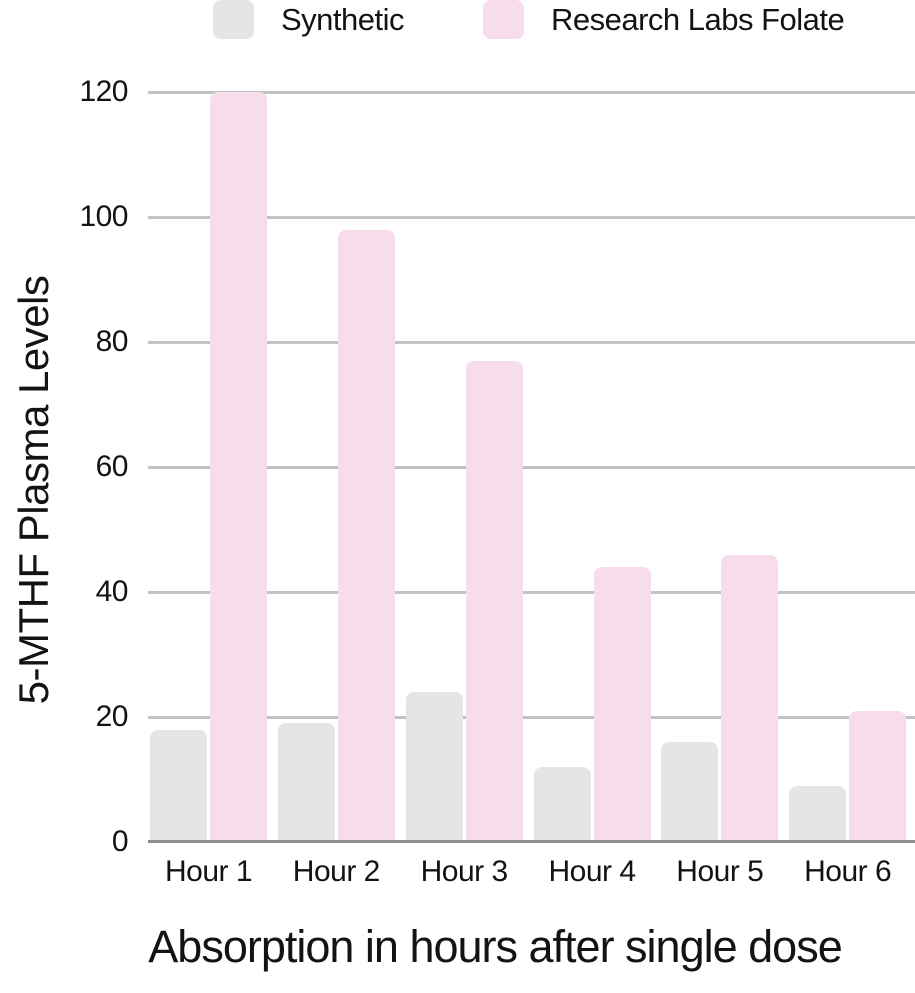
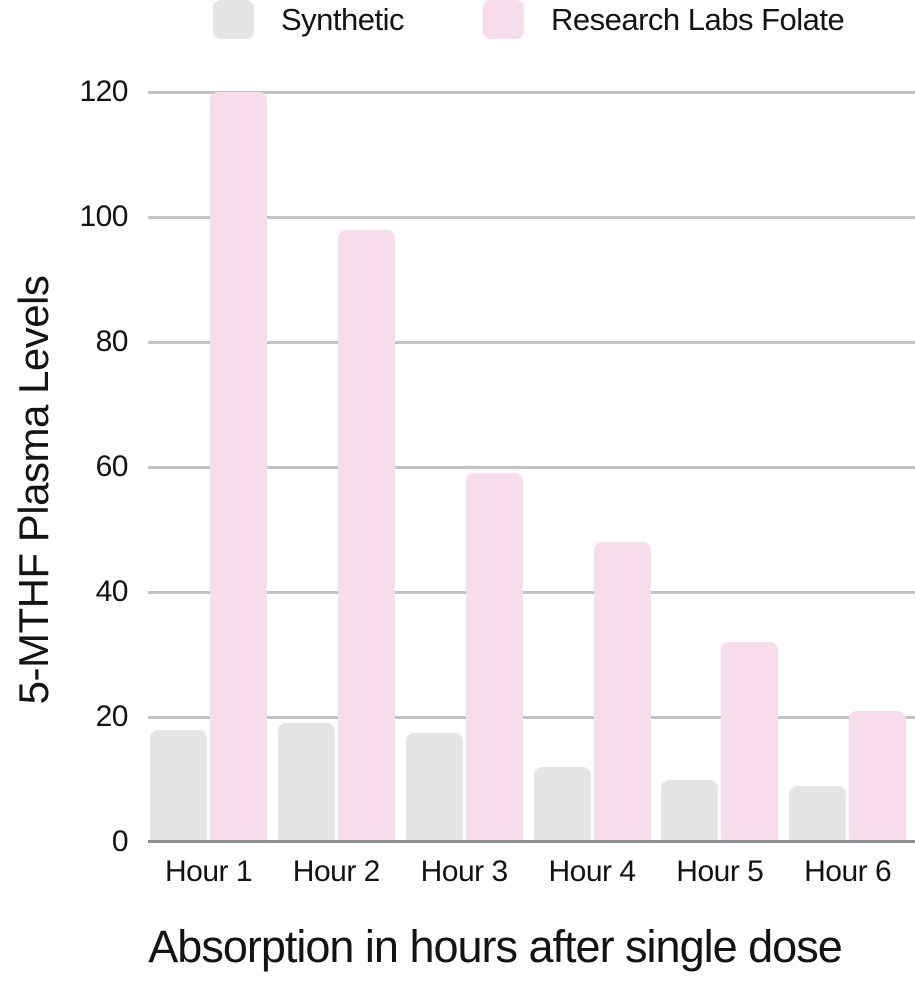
Synthetic/Hour 3: 24 -> 18
Research Labs Folate/Hour 3: 77 -> 59
Research Labs Folate/Hour 4: 44 -> 48
Synthetic/Hour 5: 16 -> 10
Research Labs Folate/Hour 5: 46 -> 32
